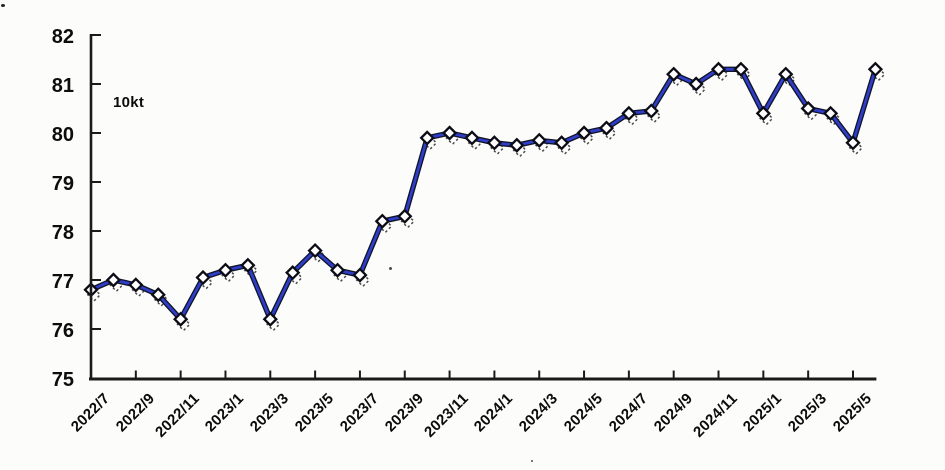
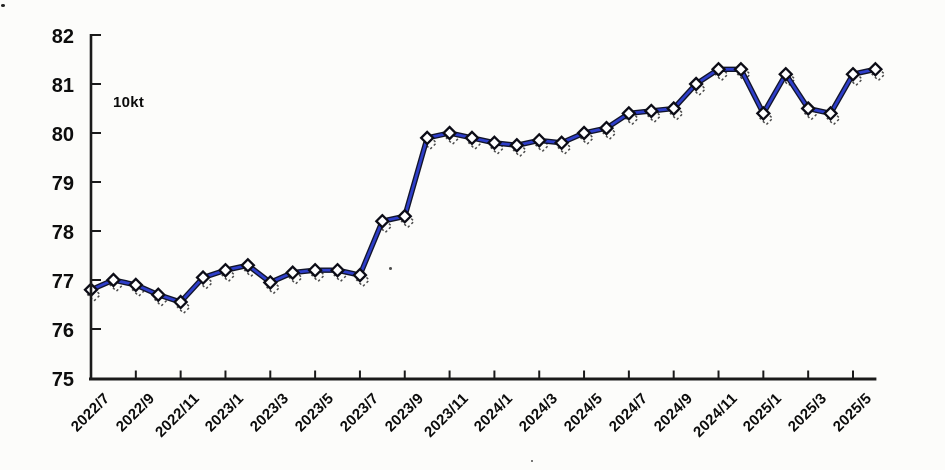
2022/11: 76.2 -> 76.5
2023/3: 76.2 -> 77.0
2023/5: 77.6 -> 77.2
2024/9: 81.2 -> 80.5
2025/5: 79.8 -> 81.2
